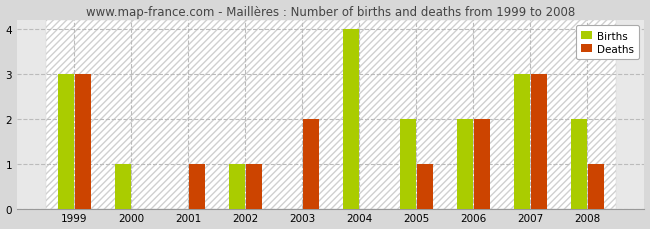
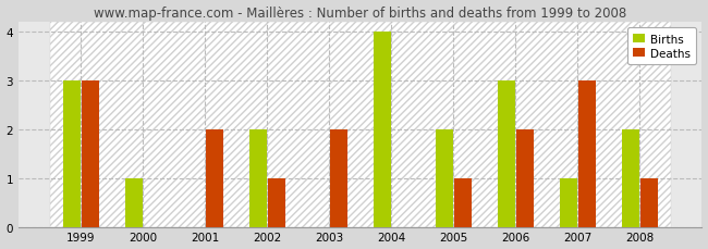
Deaths/2001: 1 -> 2
Births/2002: 1 -> 2
Births/2006: 2 -> 3
Births/2007: 3 -> 1
